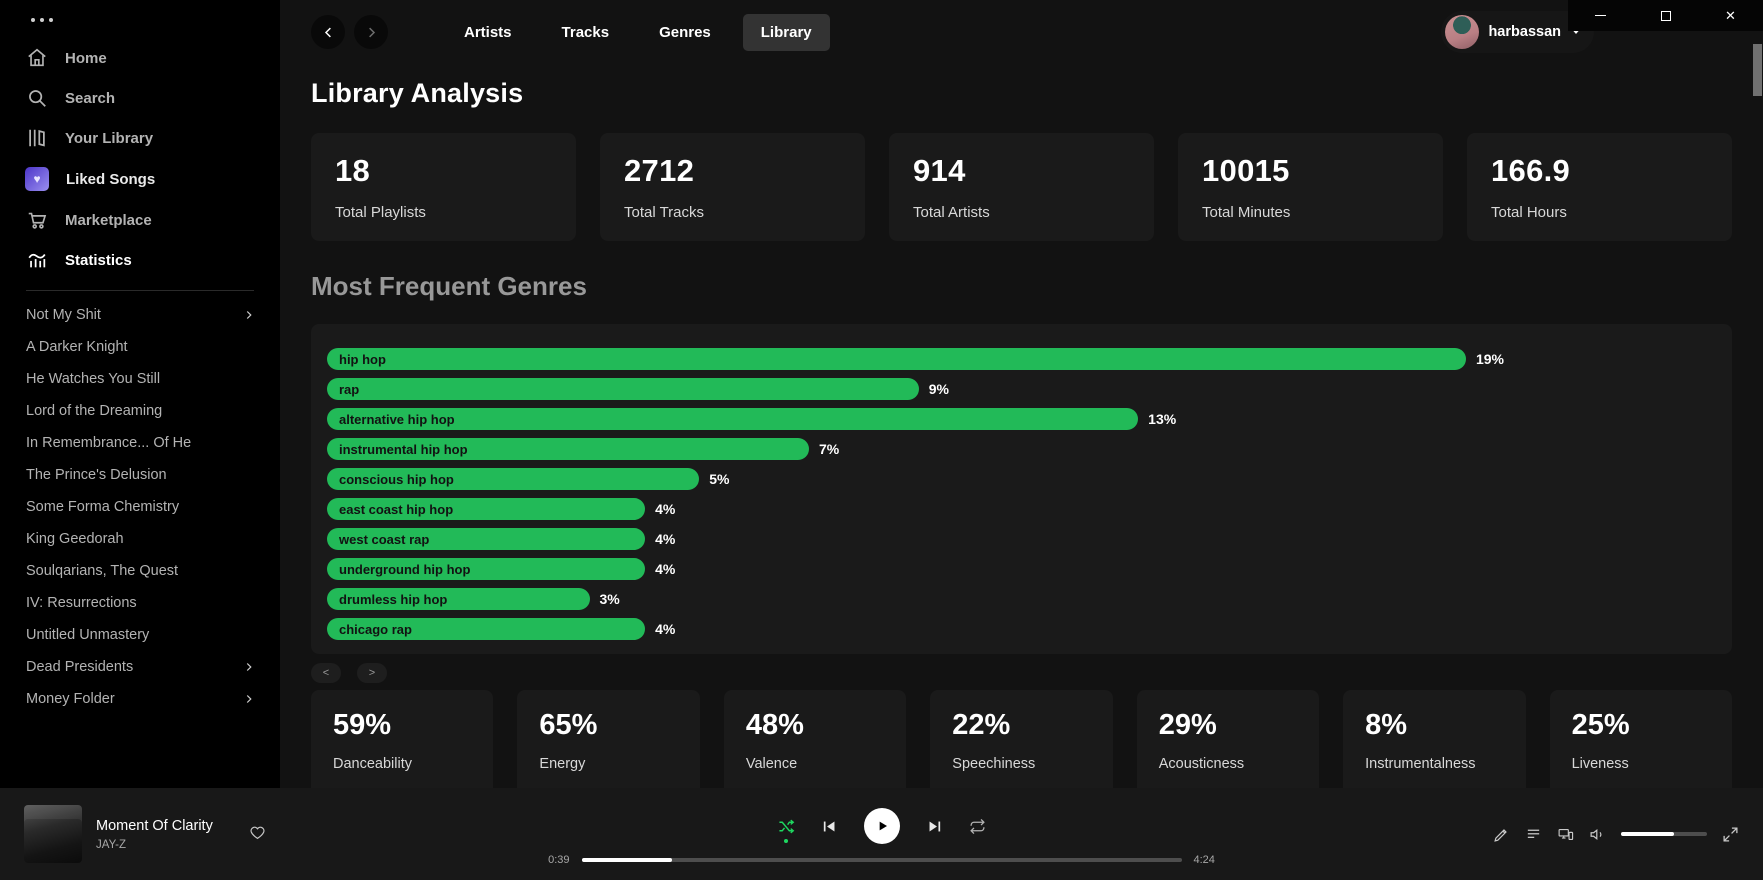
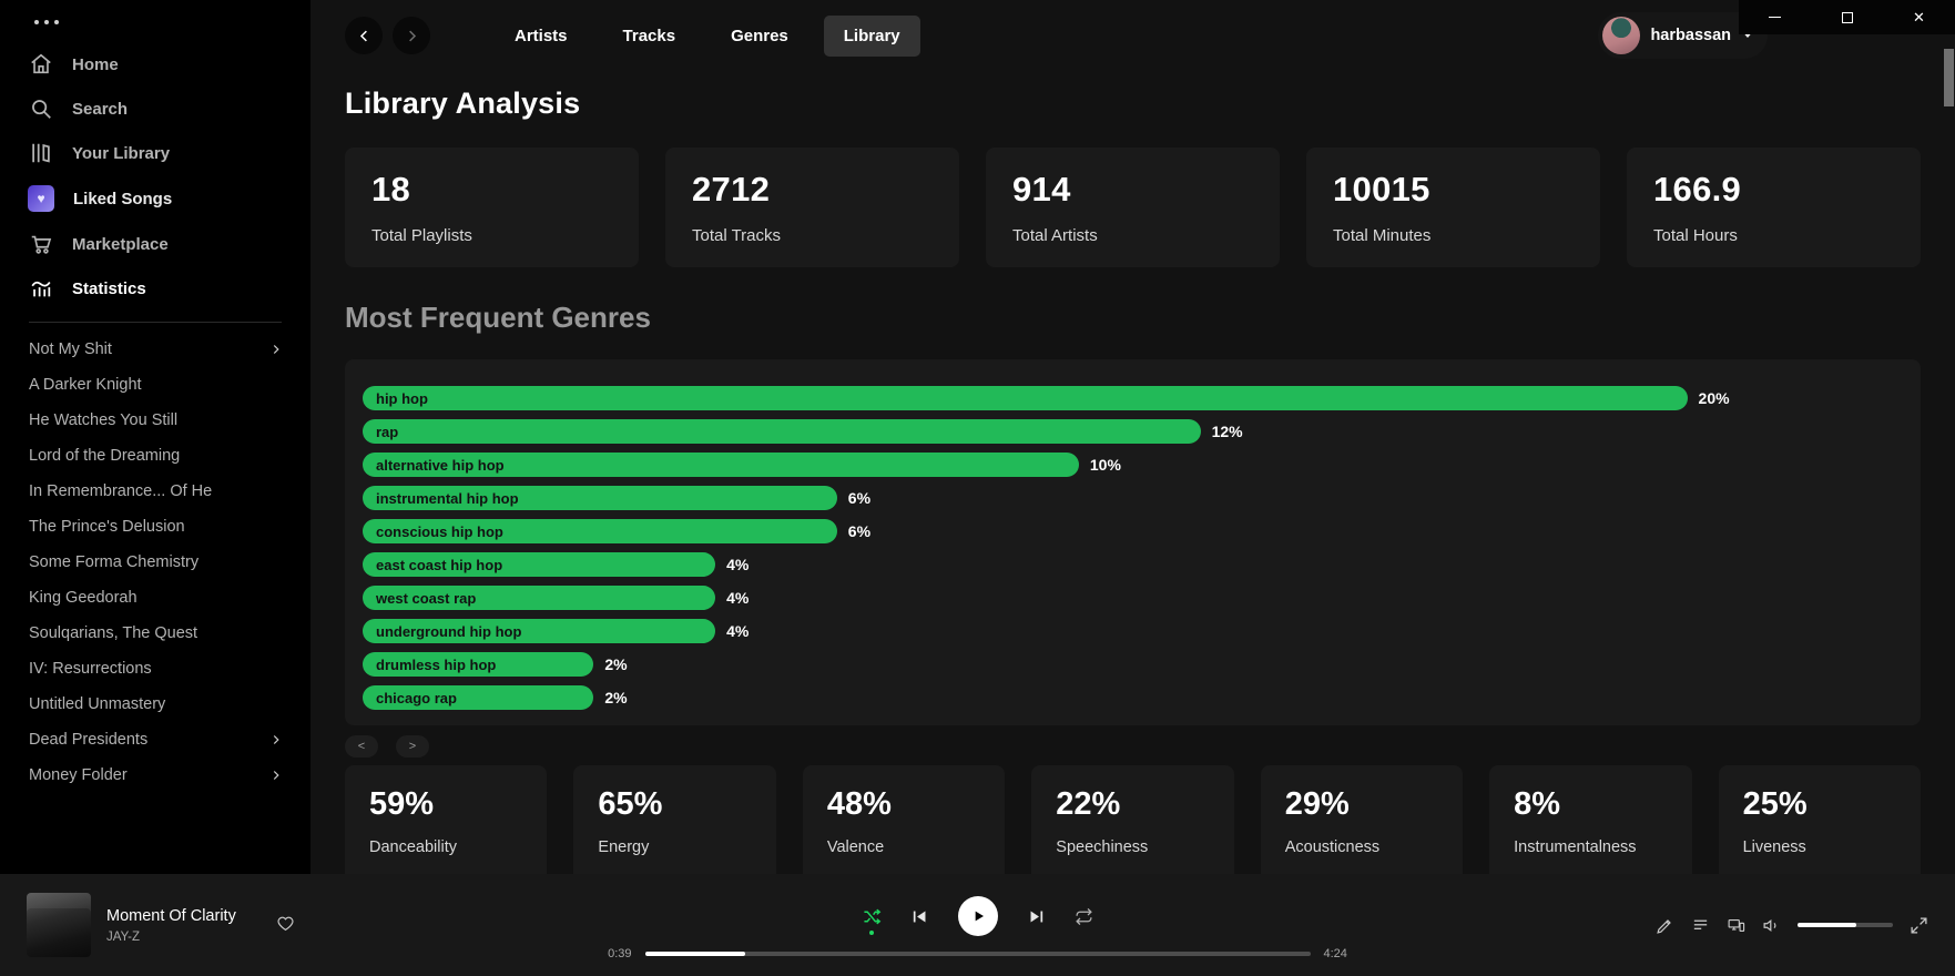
hip hop: 19% -> 20%
rap: 9% -> 12%
alternative hip hop: 13% -> 10%
instrumental hip hop: 7% -> 6%
conscious hip hop: 5% -> 6%
drumless hip hop: 3% -> 2%
chicago rap: 4% -> 2%
